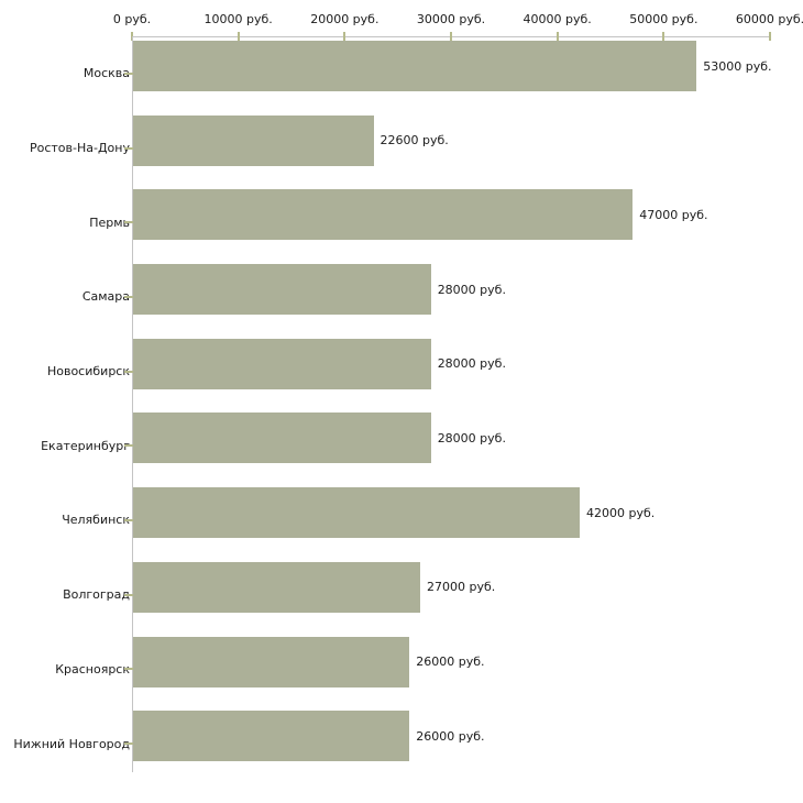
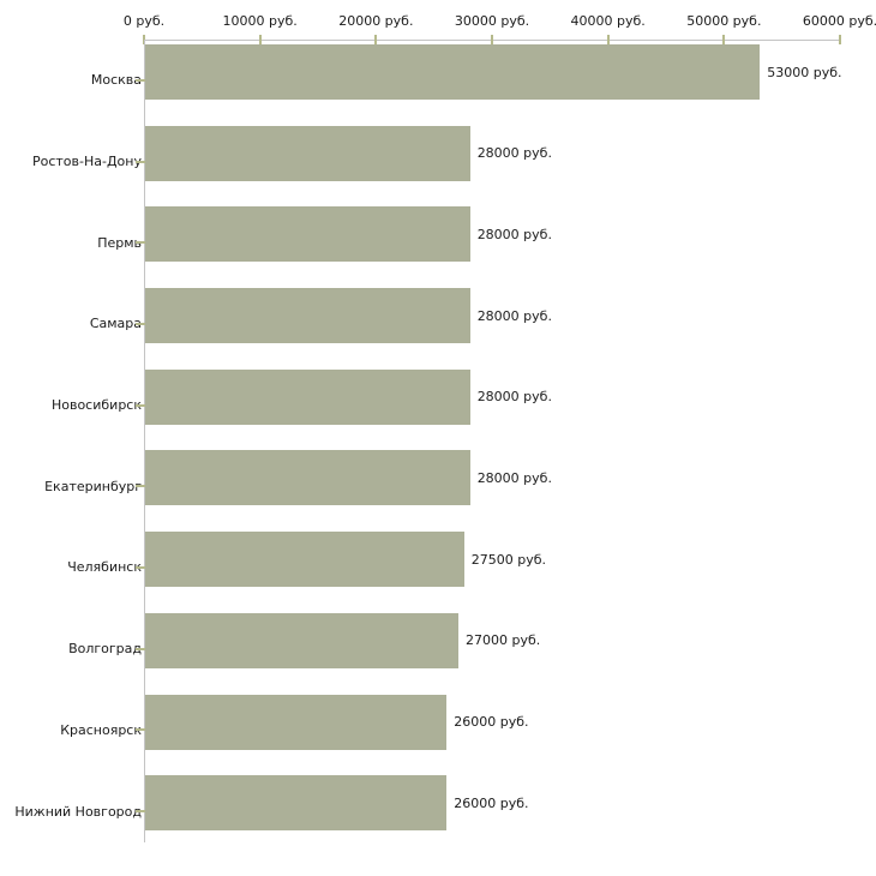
Ростов-На-Дону: 22600 -> 28000
Пермь: 47000 -> 28000
Челябинск: 42000 -> 27500
